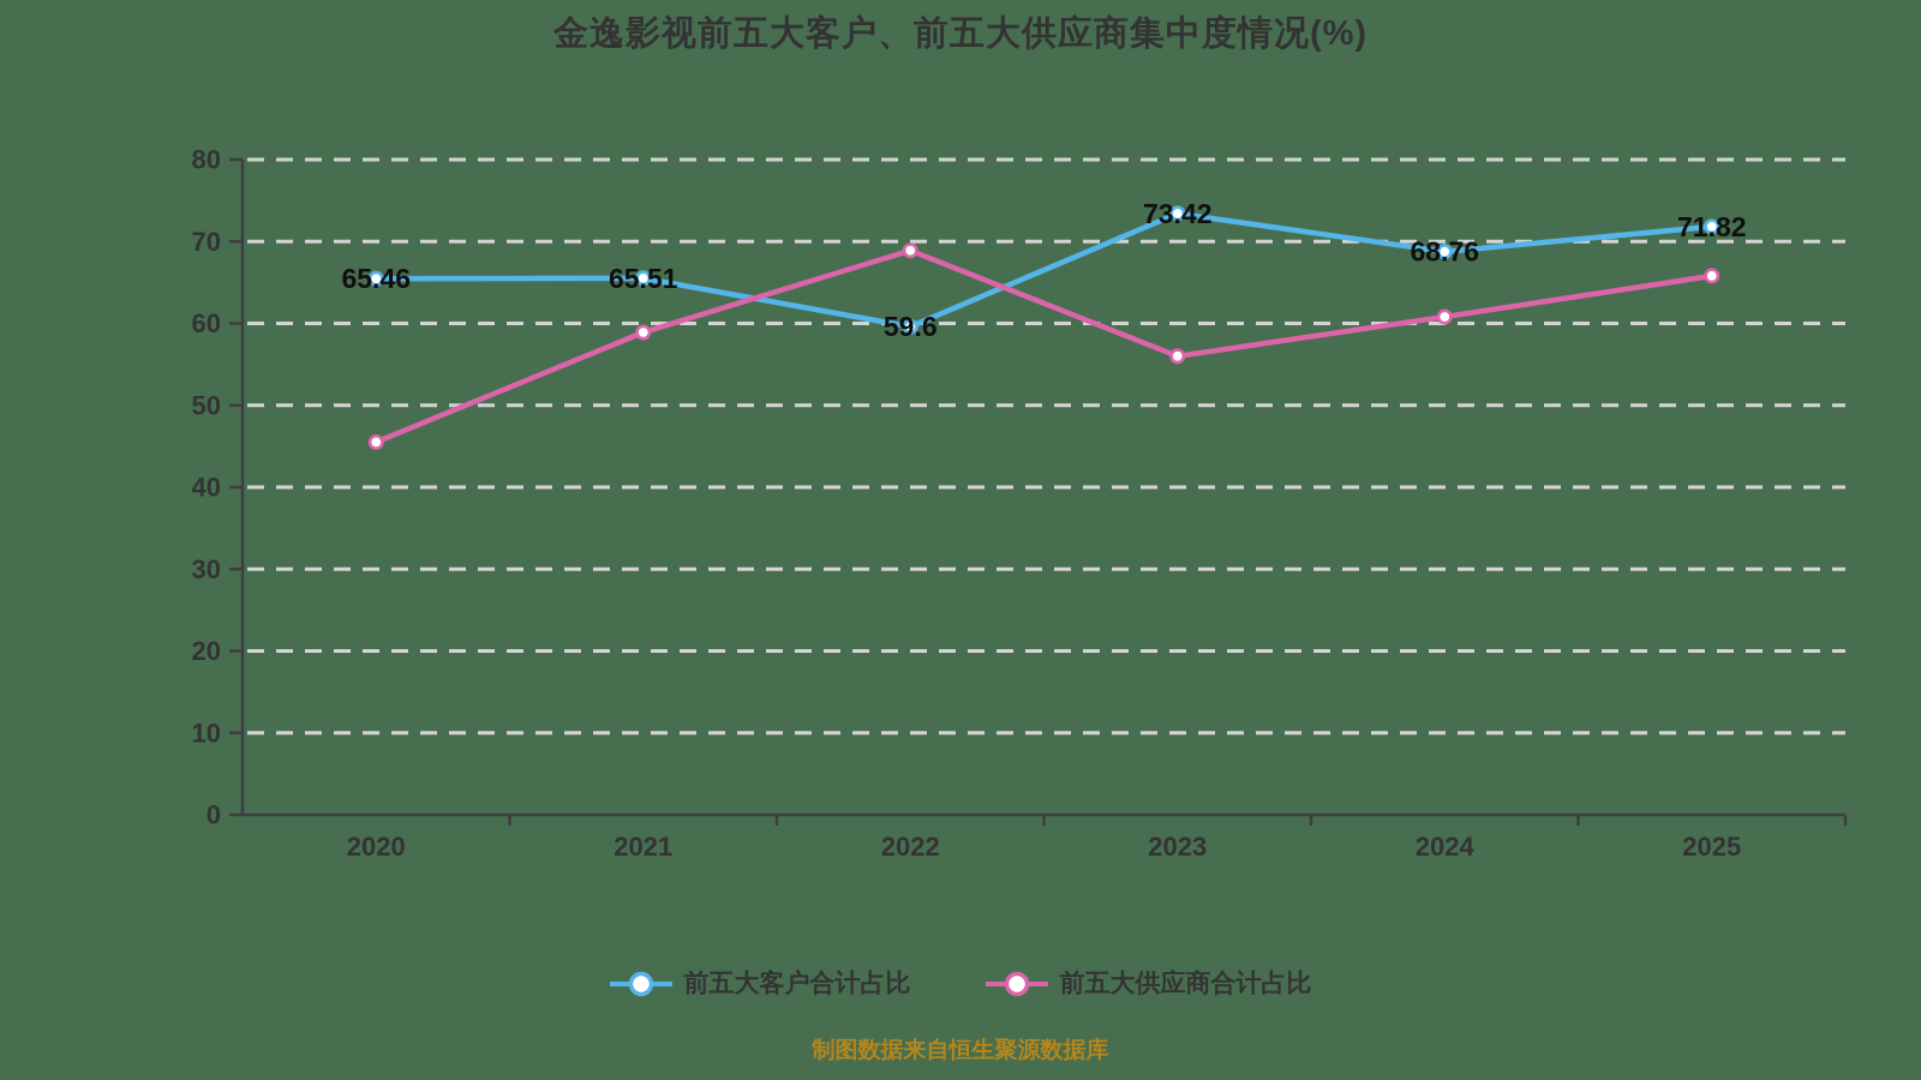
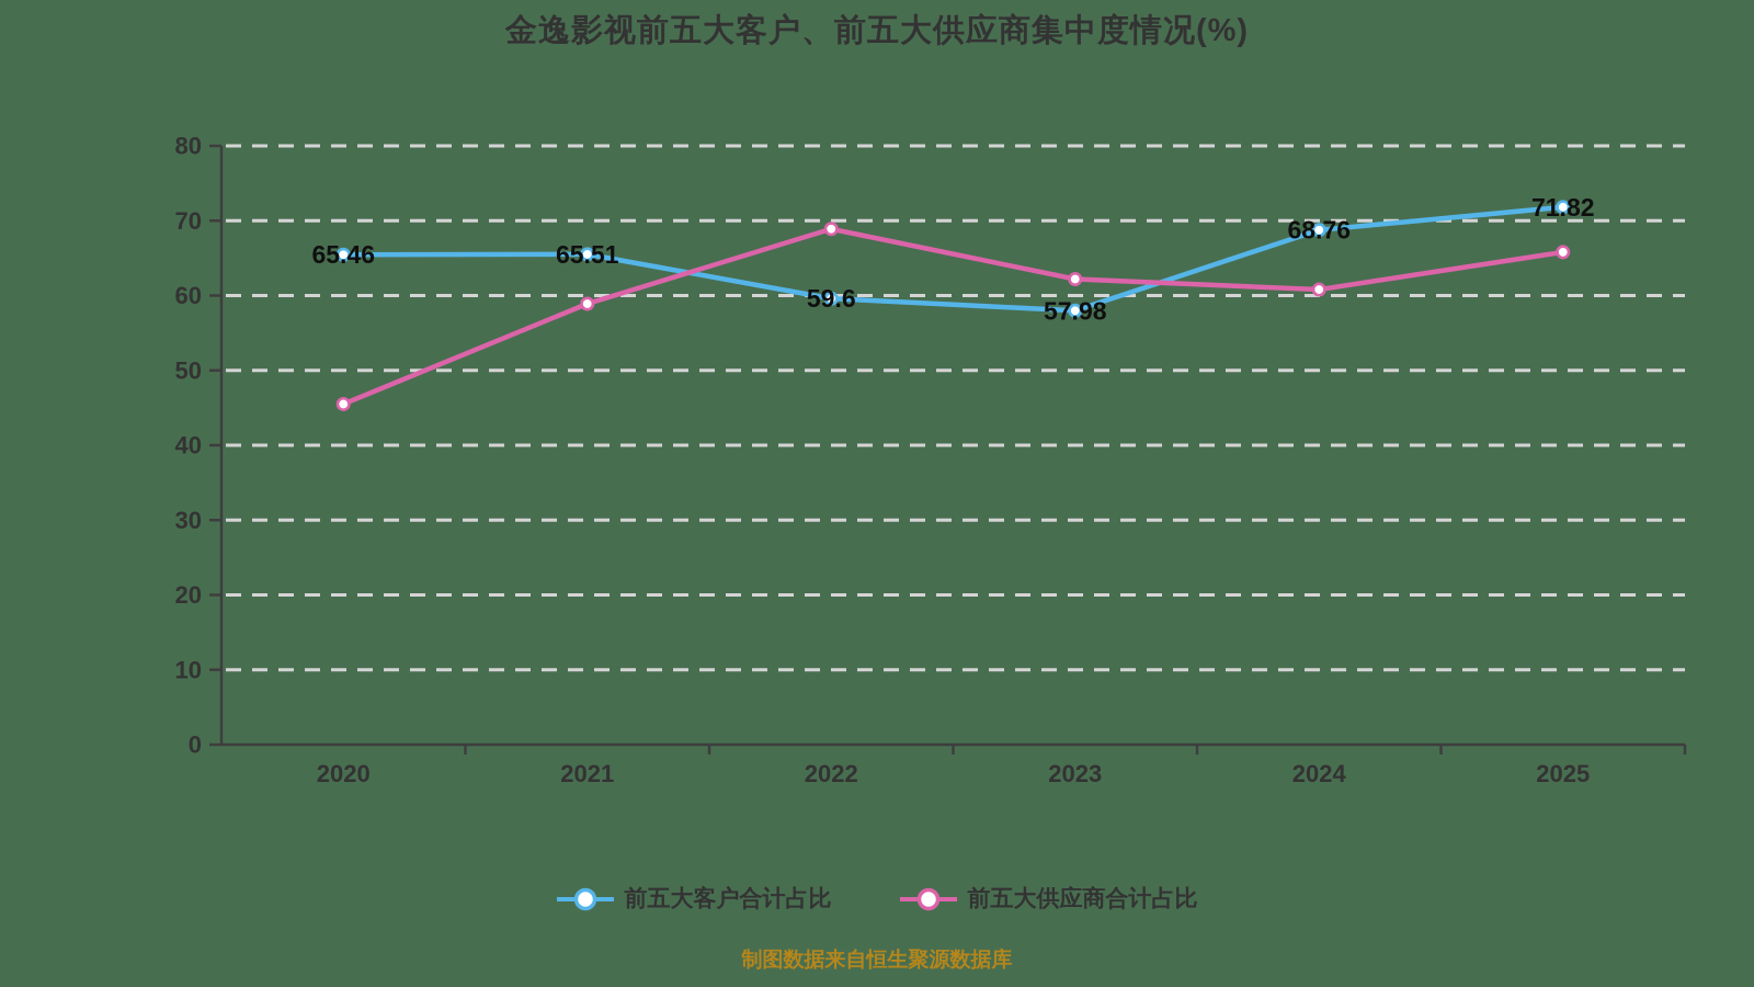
前五大客户合计占比/2023: 73.42 -> 57.98
前五大供应商合计占比/2023: 56 -> 62
